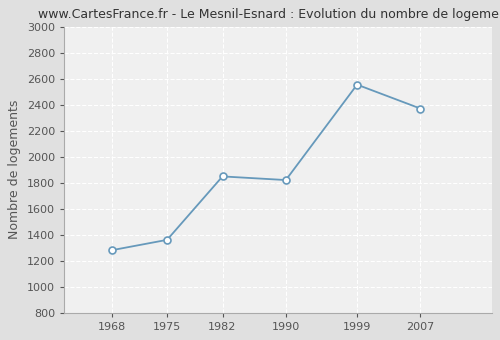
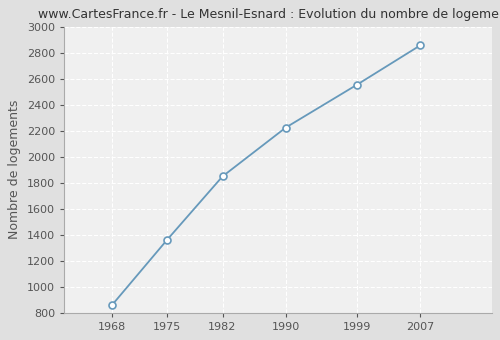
1968: 1280 -> 860
1990: 1820 -> 2220
2007: 2370 -> 2860
